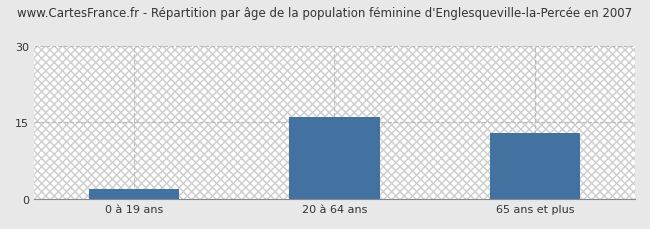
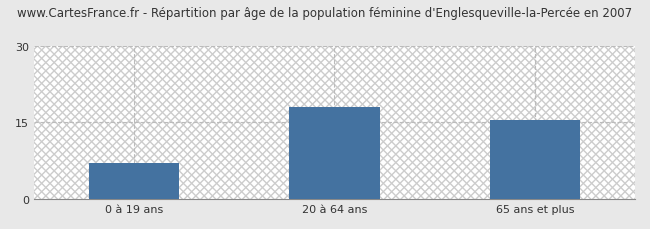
0 à 19 ans: 2.0 -> 7.0
20 à 64 ans: 16.0 -> 18.0
65 ans et plus: 13.0 -> 15.5
